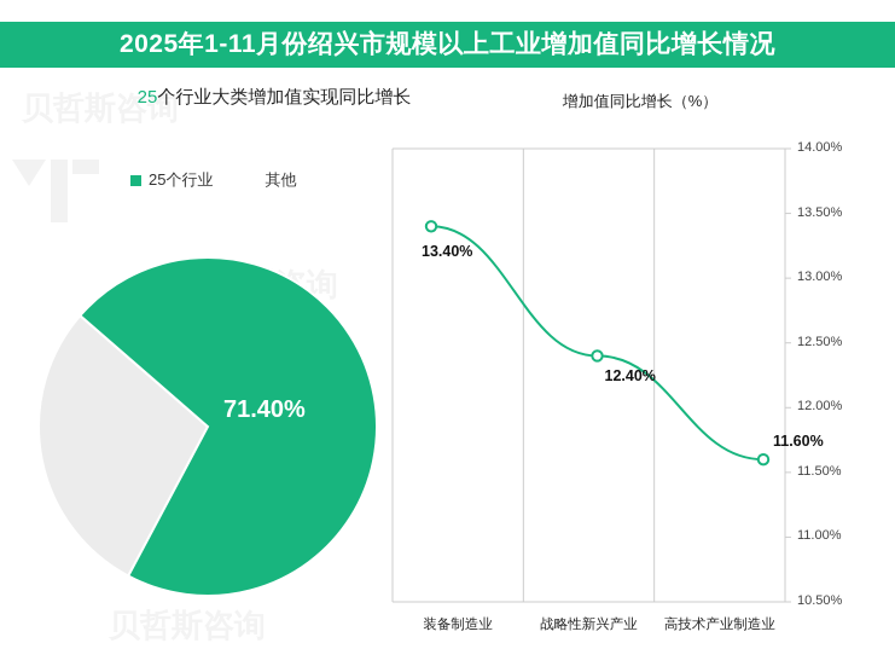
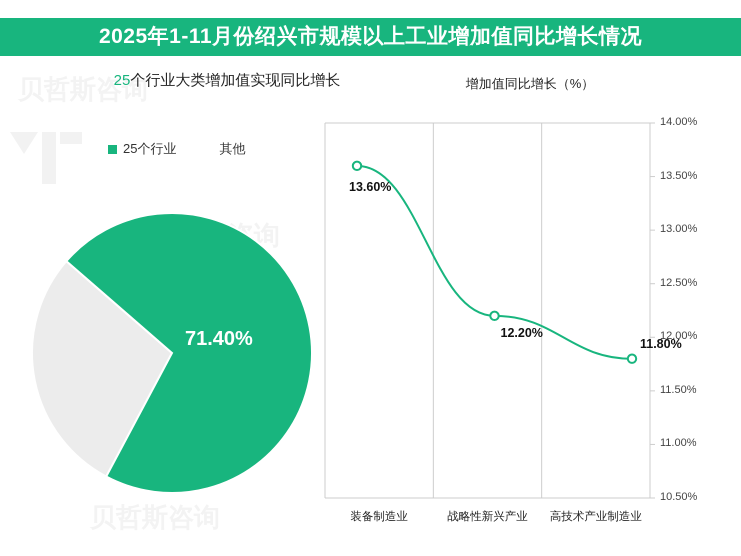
增加值同比增长（%）/装备制造业: 13.40% -> 13.60%
增加值同比增长（%）/战略性新兴产业: 12.40% -> 12.20%
增加值同比增长（%）/高技术产业制造业: 11.60% -> 11.80%
